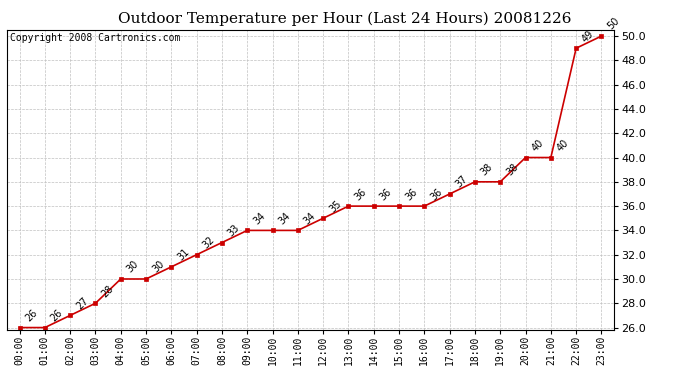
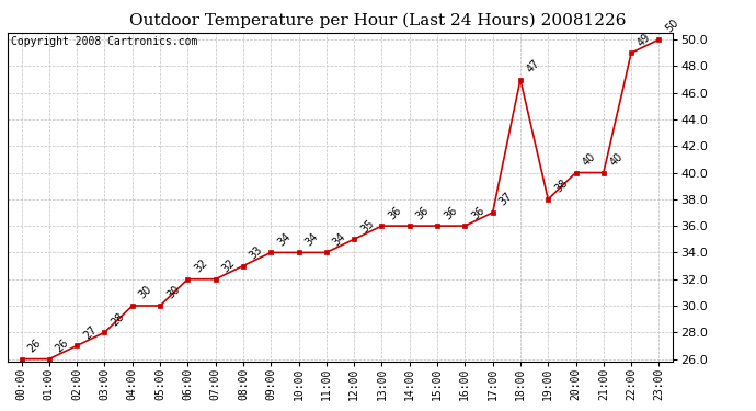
06:00: 31 -> 32
18:00: 38 -> 47
